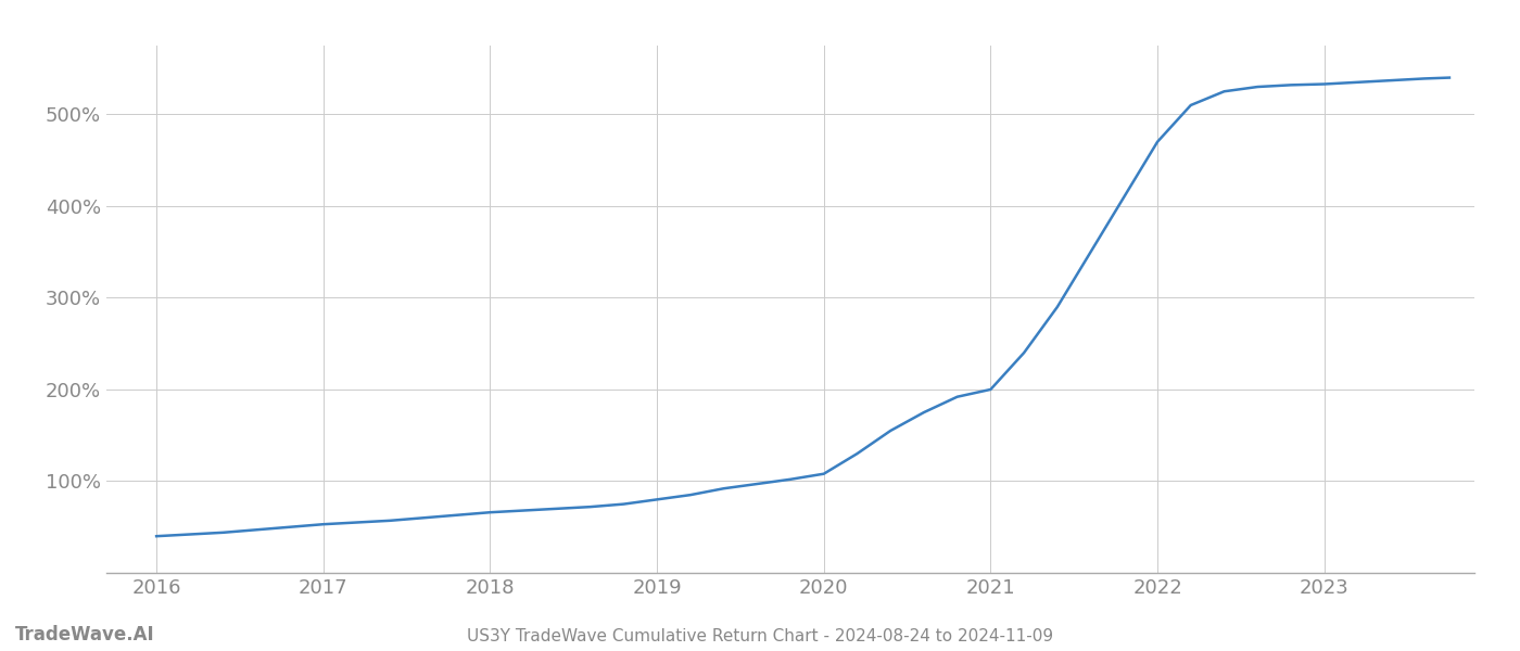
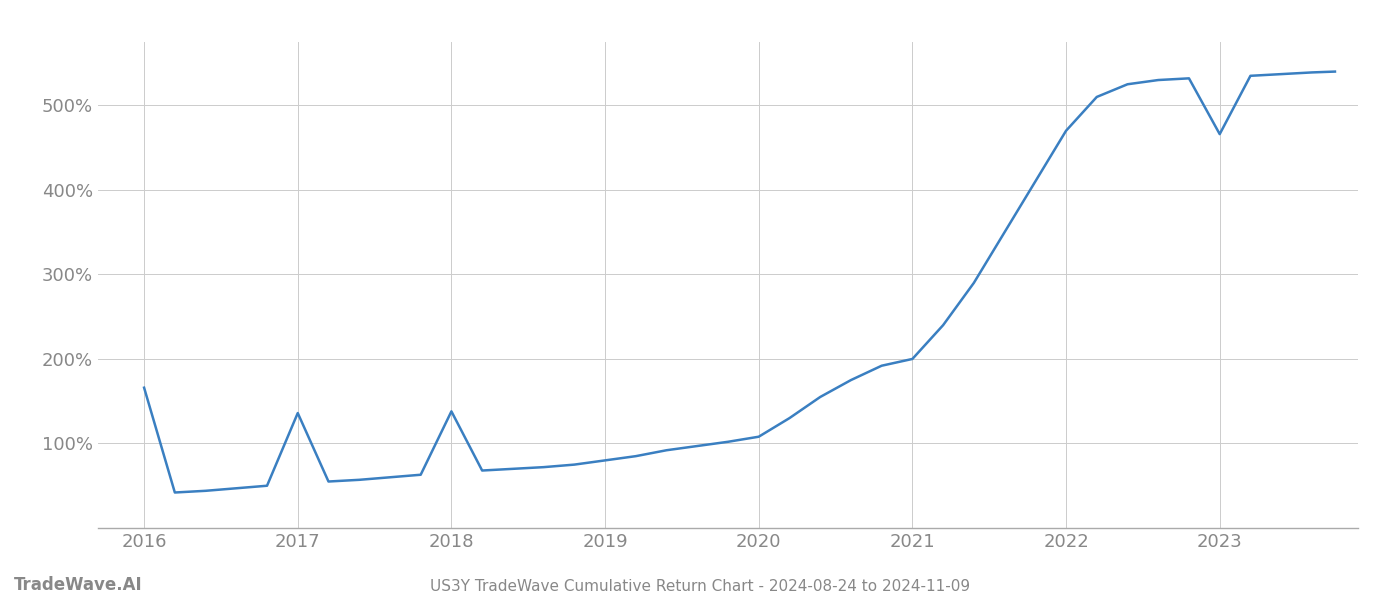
2016: 40% -> 166%
2017: 53% -> 136%
2018: 66% -> 138%
2023: 533% -> 466%
